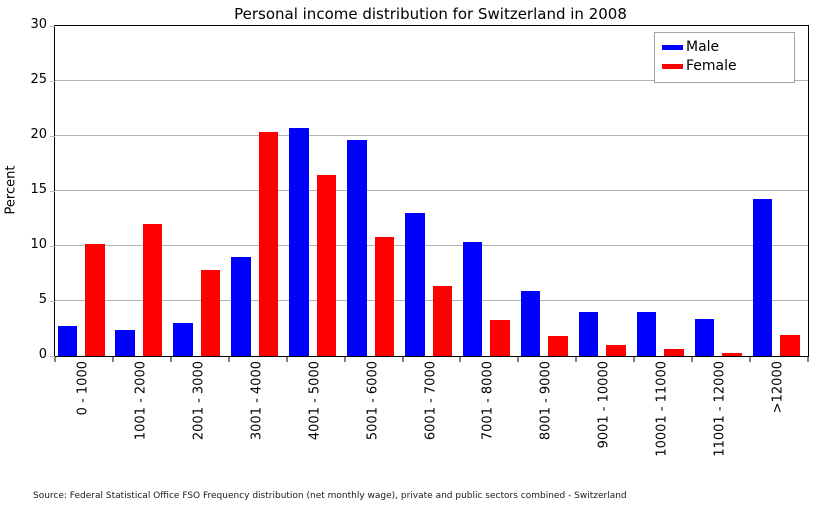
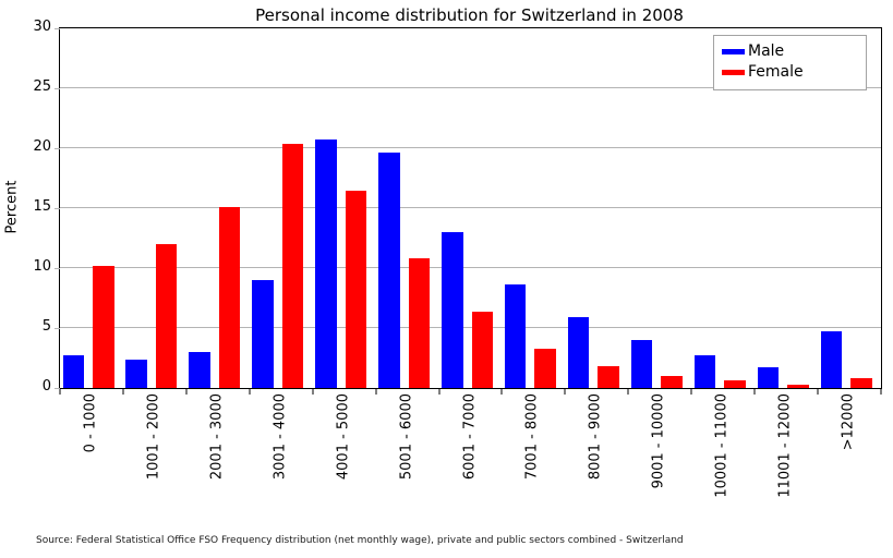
Female/2001 - 3000: 7.8 -> 15.1
Male/7001 - 8000: 10.4 -> 8.6
Male/10001 - 11000: 4.0 -> 2.7
Male/11001 - 12000: 3.4 -> 1.7
Male/>12000: 14.3 -> 4.7
Female/>12000: 1.9 -> 0.8
